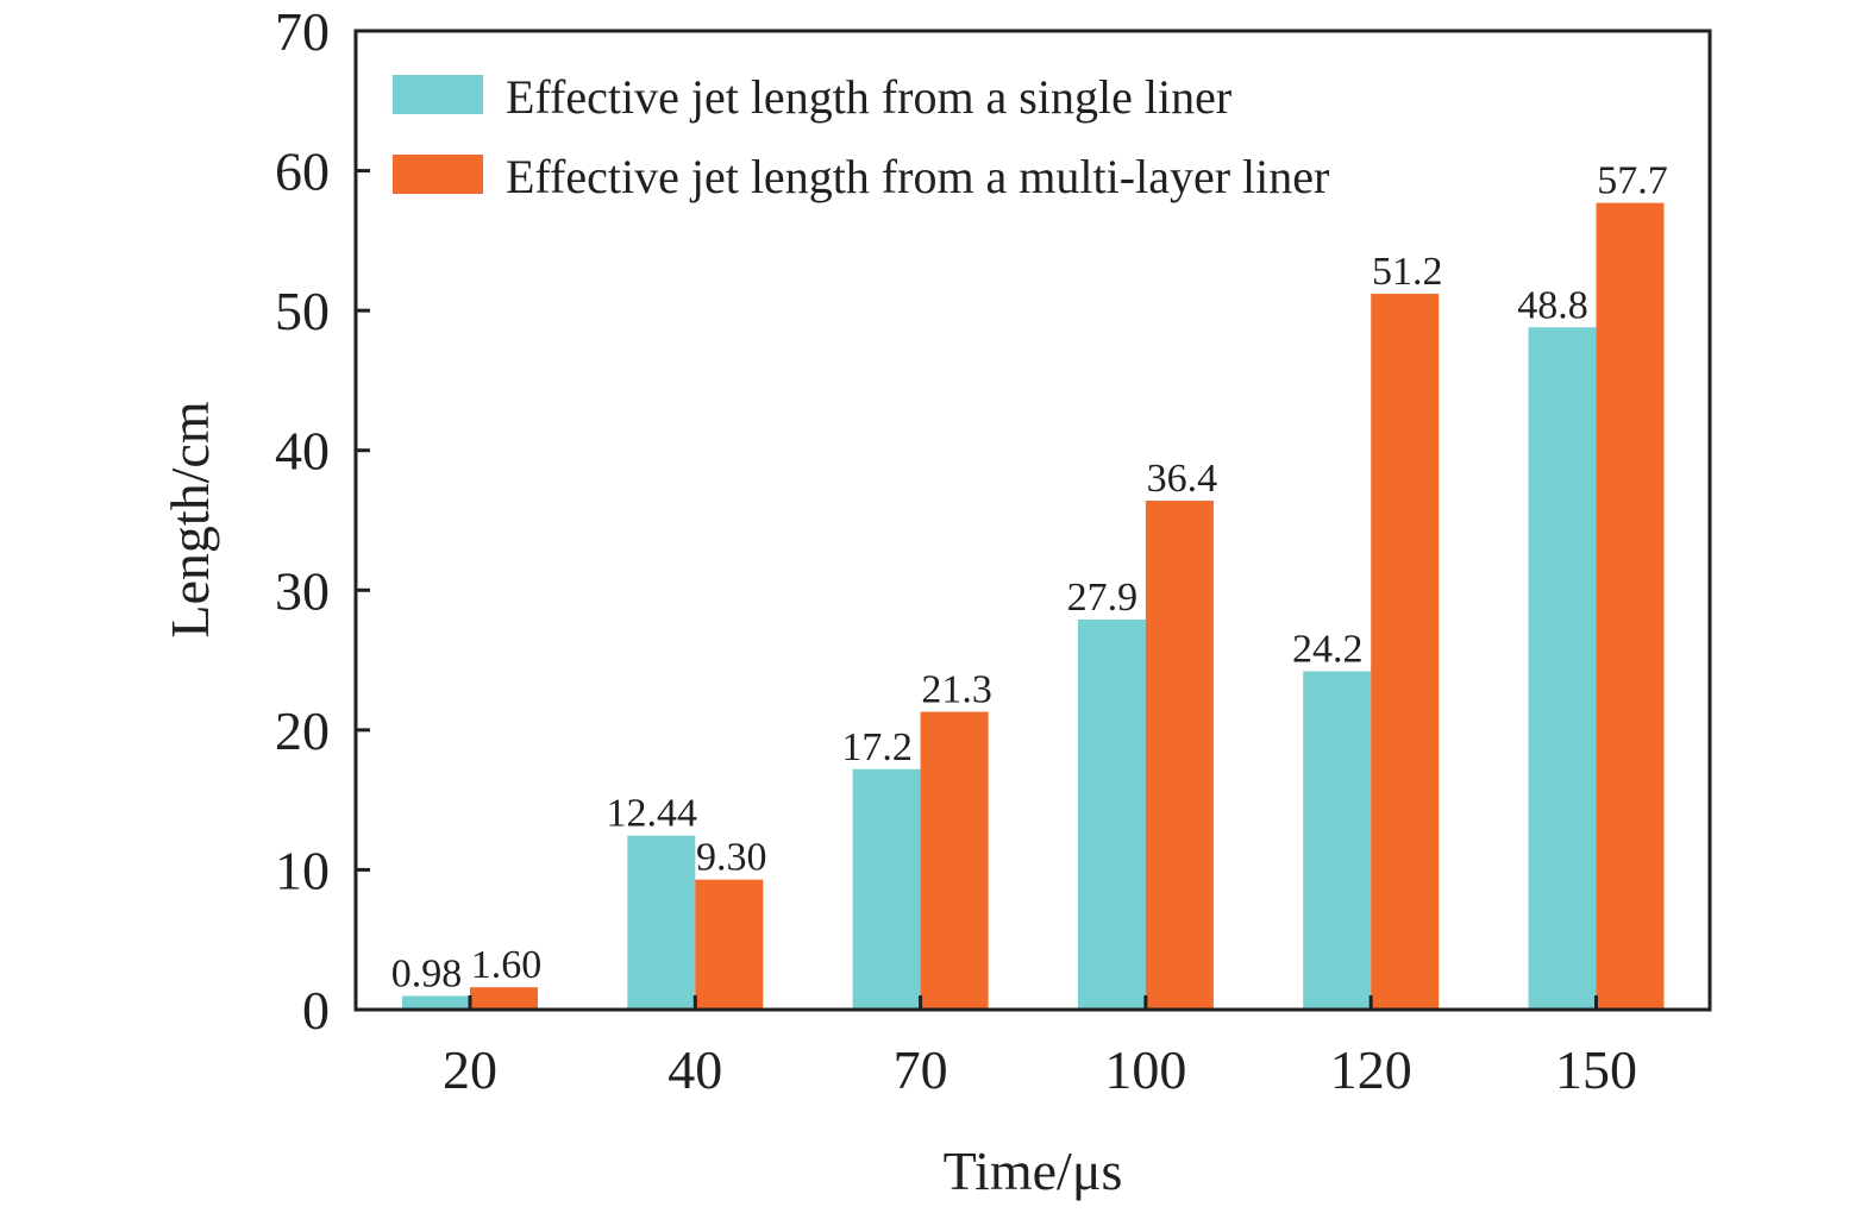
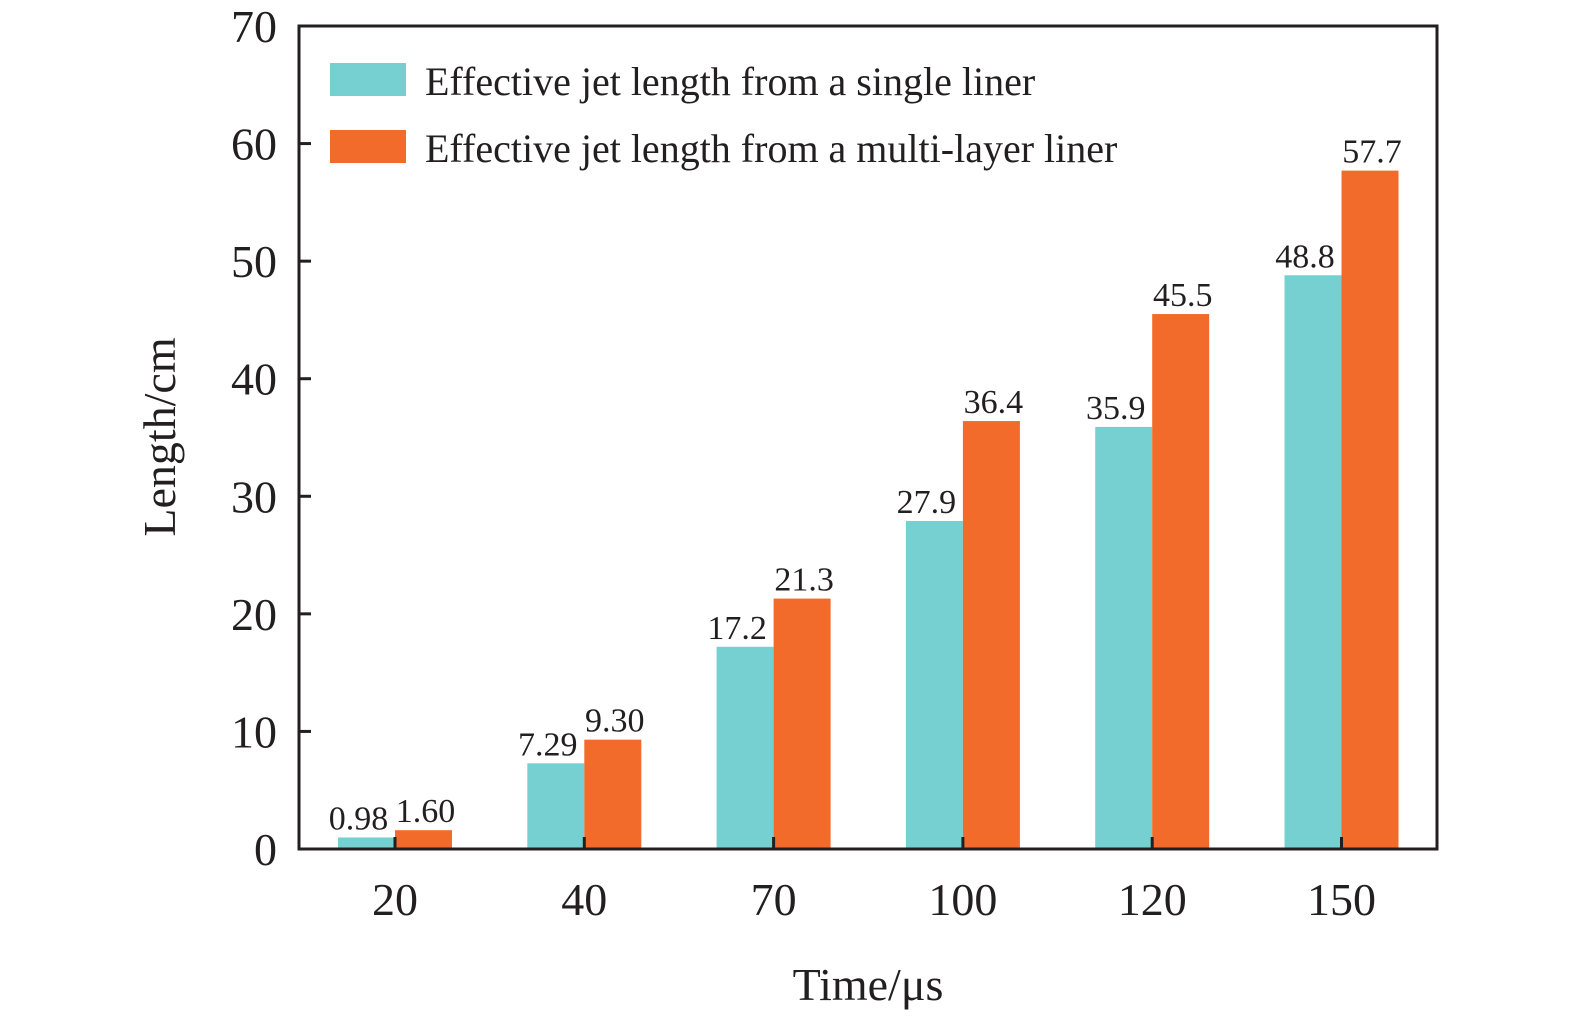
Effective jet length from a single liner/40: 12.44 -> 7.29
Effective jet length from a single liner/120: 24.2 -> 35.9
Effective jet length from a multi-layer liner/120: 51.2 -> 45.5
